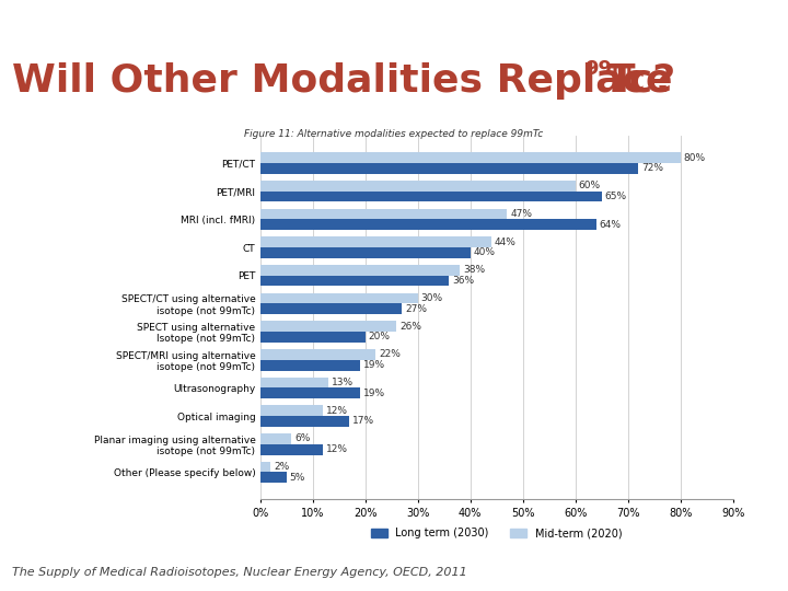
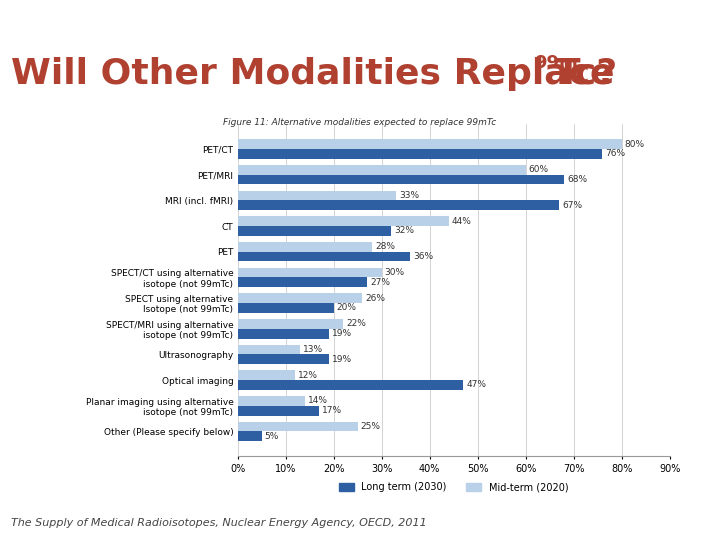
Long term (2030)/PET/CT: 72% -> 76%
Long term (2030)/PET/MRI: 65% -> 68%
Mid-term (2020)/MRI (incl. fMRI): 47% -> 33%
Long term (2030)/MRI (incl. fMRI): 64% -> 67%
Long term (2030)/CT: 40% -> 32%
Mid-term (2020)/PET: 38% -> 28%
Long term (2030)/Optical imaging: 17% -> 47%
Mid-term (2020)/Planar imaging using alternative isotope (not 99mTc): 6% -> 14%
Long term (2030)/Planar imaging using alternative isotope (not 99mTc): 12% -> 17%
Mid-term (2020)/Other (Please specify below): 2% -> 25%
